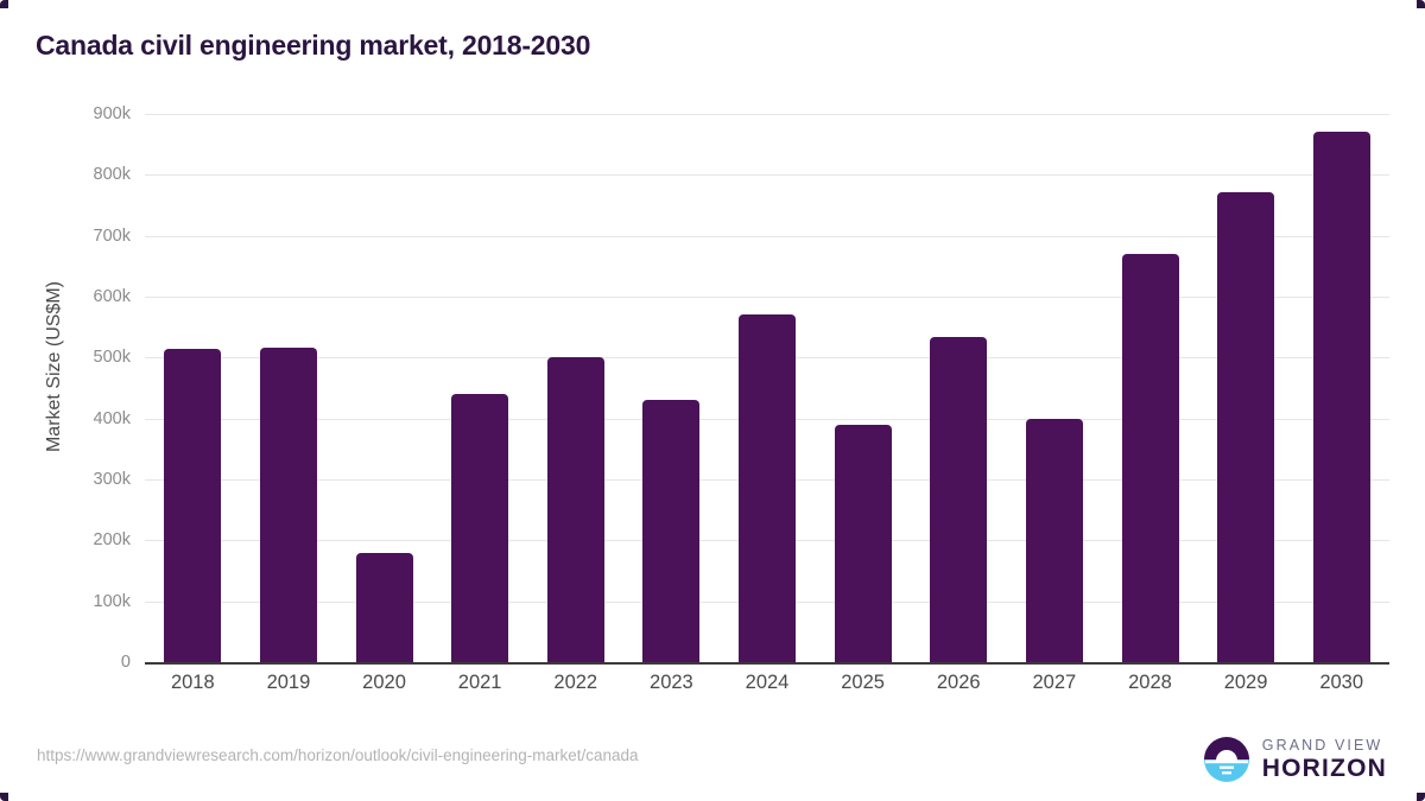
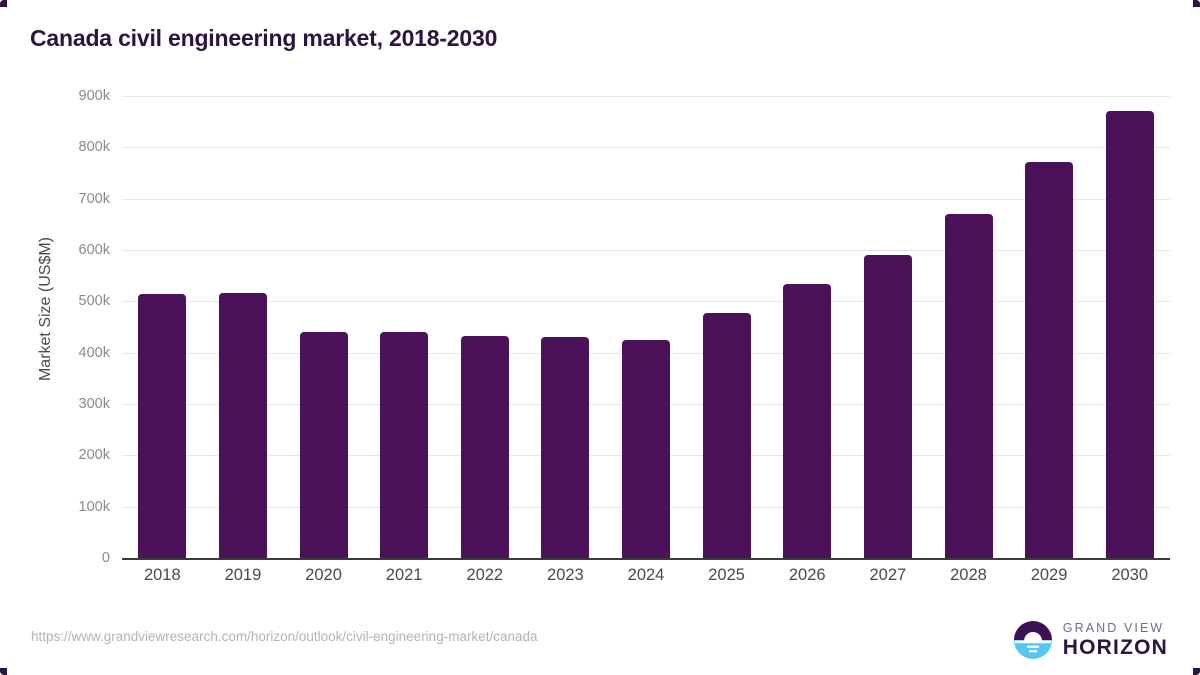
2020: 180k -> 440k
2022: 500k -> 430k
2024: 570k -> 420k
2025: 390k -> 480k
2027: 400k -> 590k
